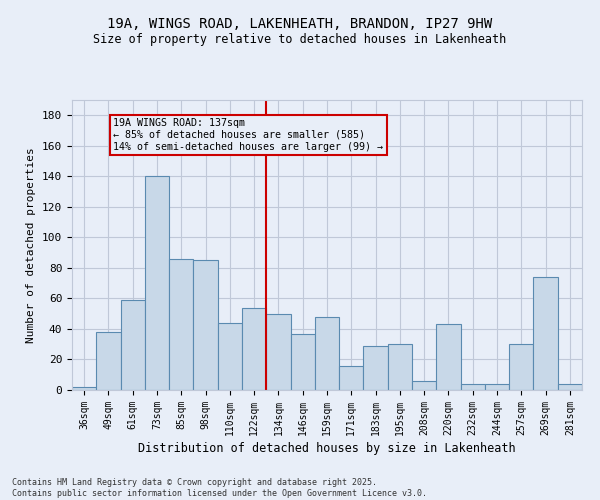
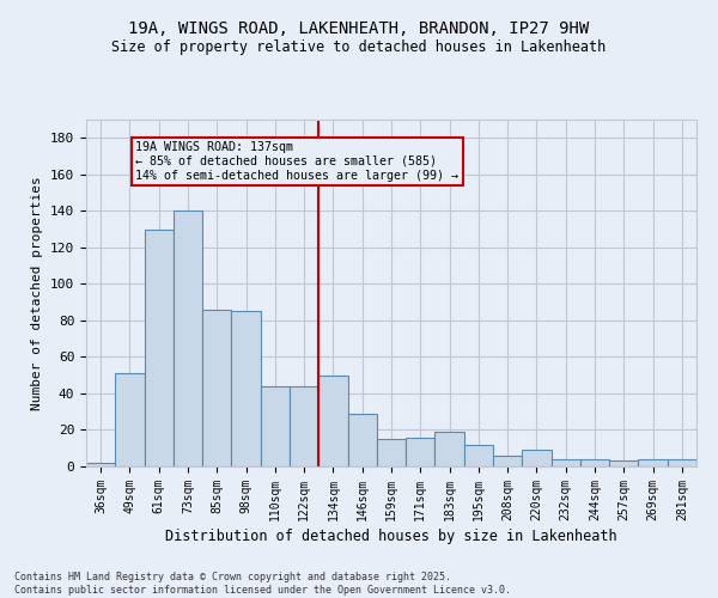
49sqm: 38 -> 51
61sqm: 59 -> 130
122sqm: 54 -> 44
146sqm: 37 -> 29
159sqm: 48 -> 15
183sqm: 29 -> 19
195sqm: 30 -> 12
220sqm: 43 -> 9
257sqm: 30 -> 3
269sqm: 74 -> 4
